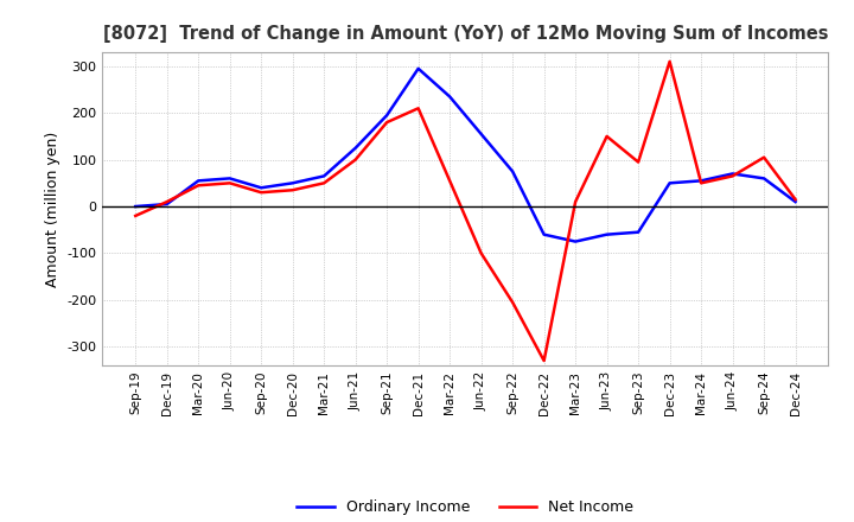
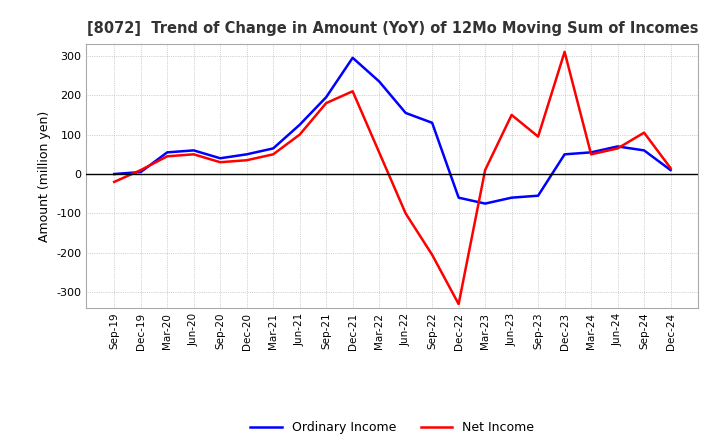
Ordinary Income/Sep-22: 75 -> 130
